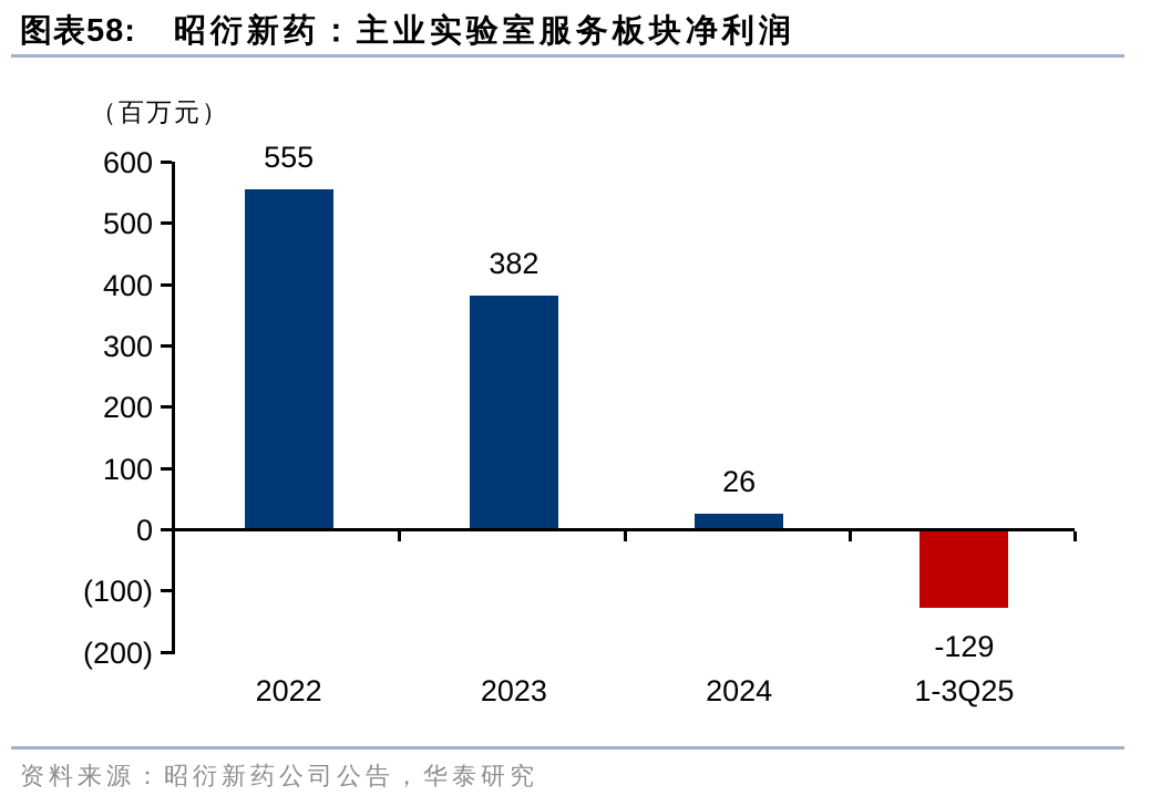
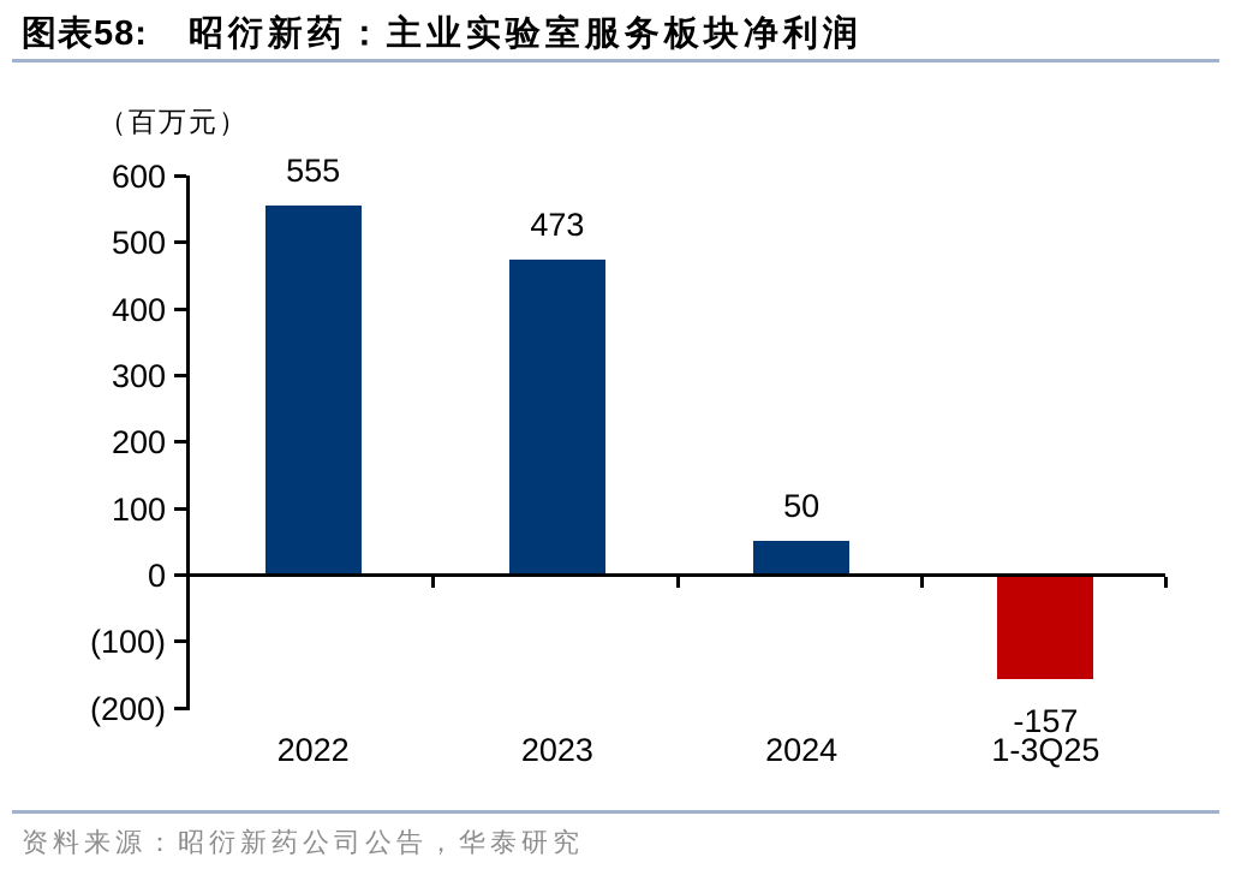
2023: 382 -> 473
2024: 26 -> 50
1-3Q25: -129 -> -157
